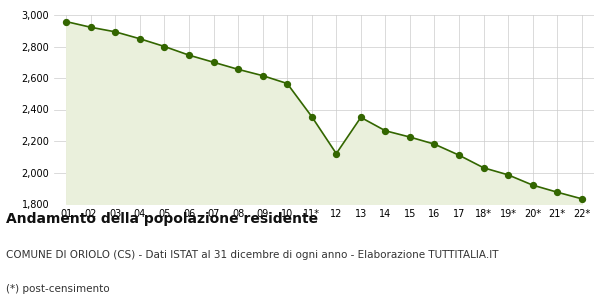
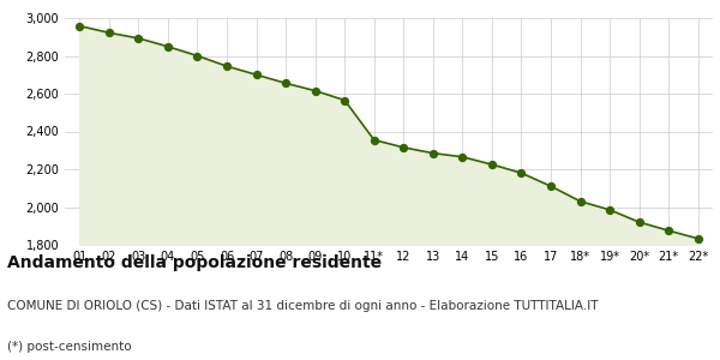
12: 2,120 -> 2,320
13: 2,350 -> 2,280
